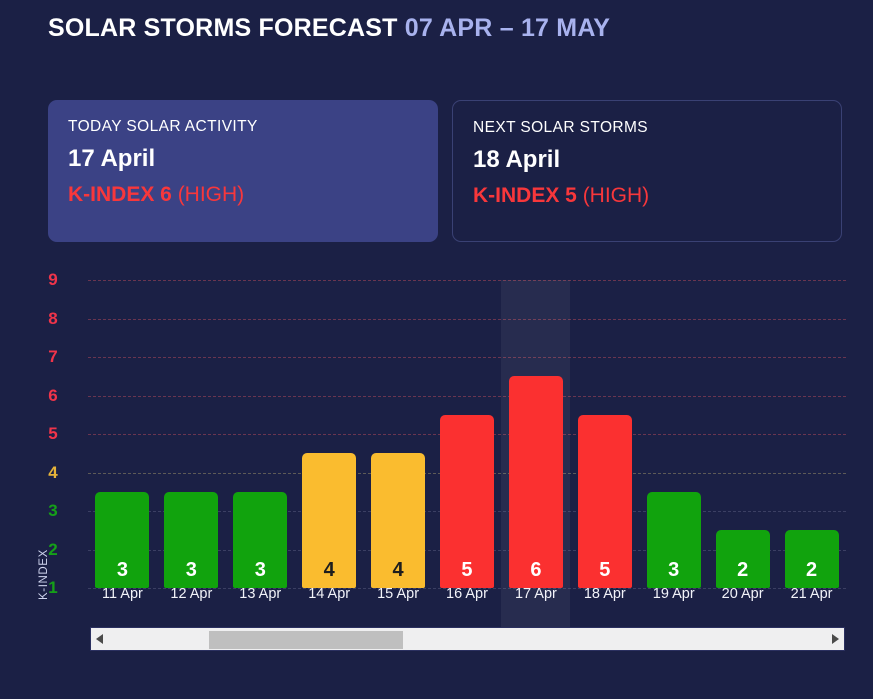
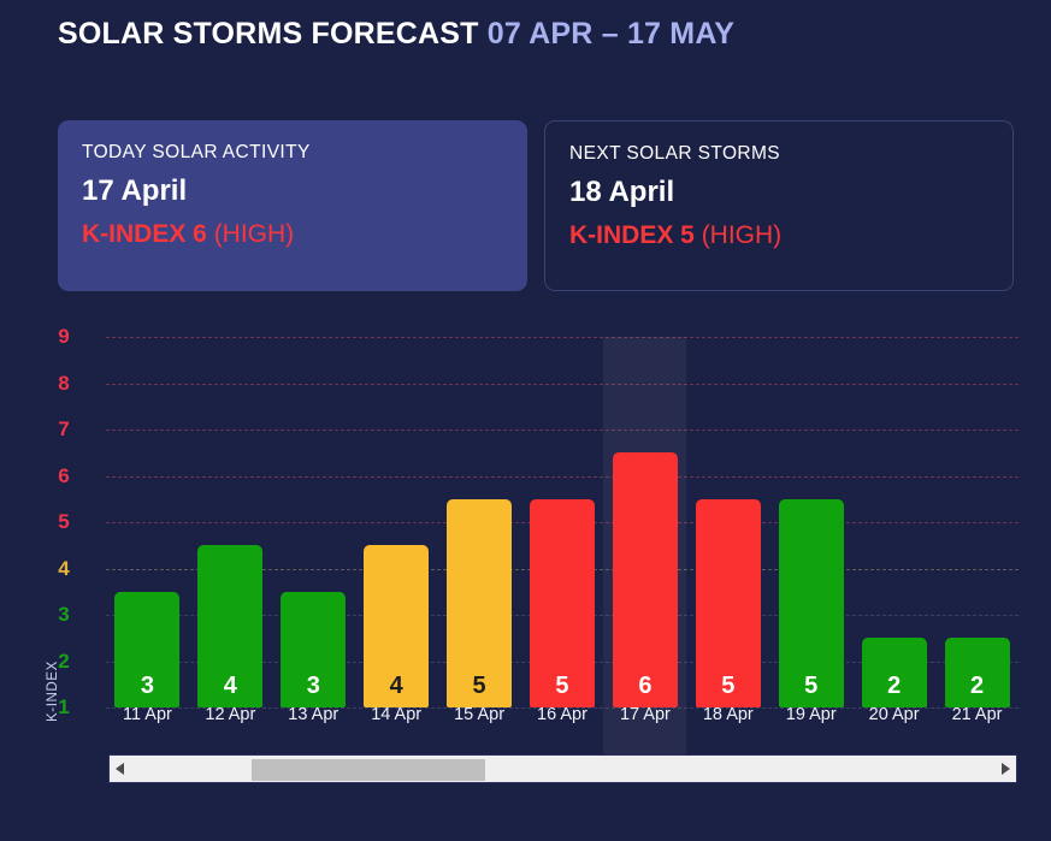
12 Apr: 3 -> 4
15 Apr: 4 -> 5
19 Apr: 3 -> 5
